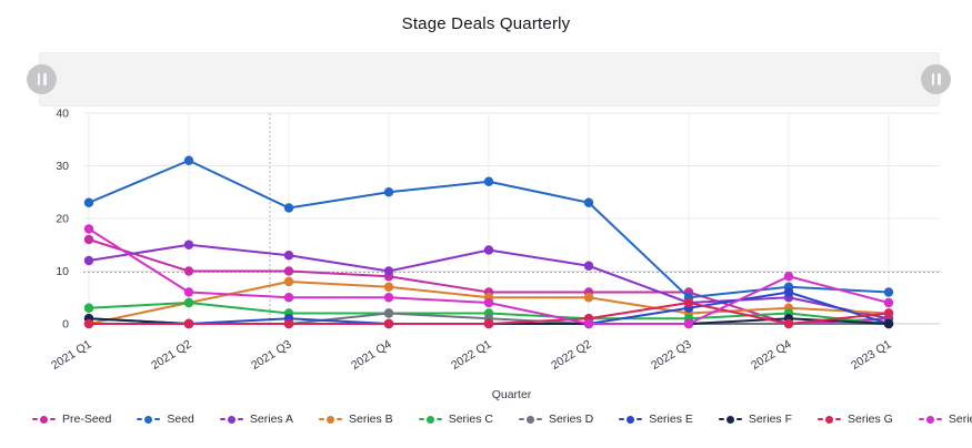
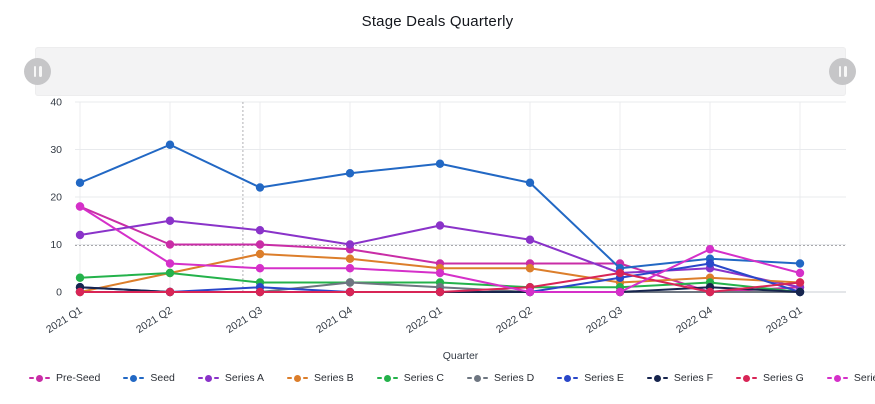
Pre-Seed/2021 Q1: 16 -> 18
